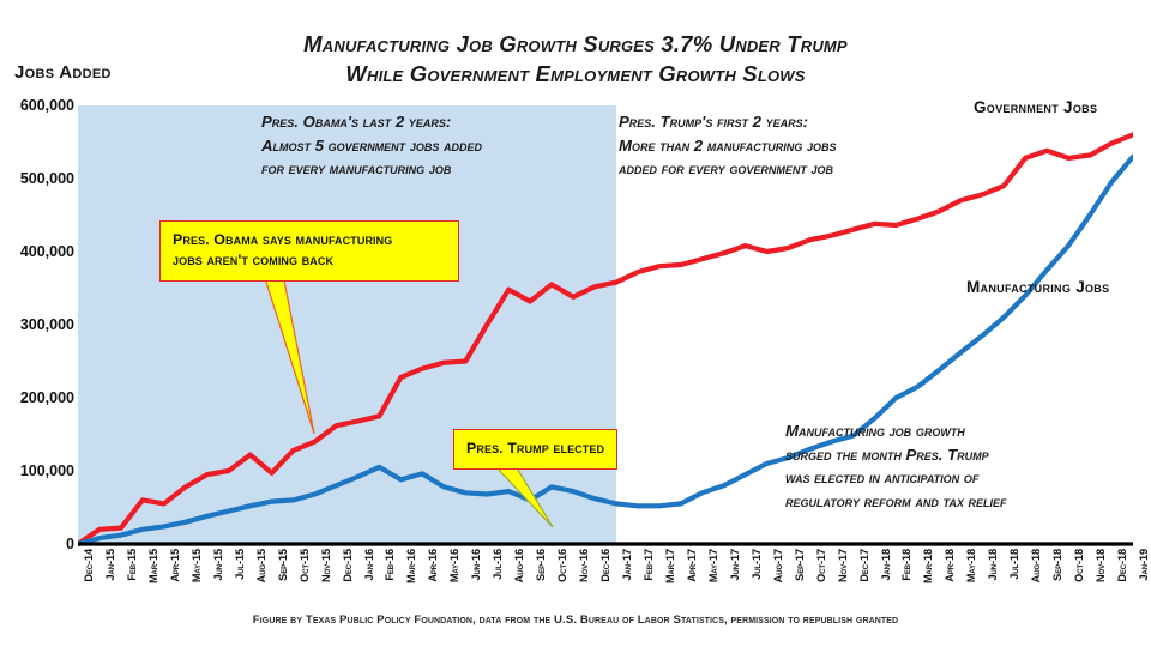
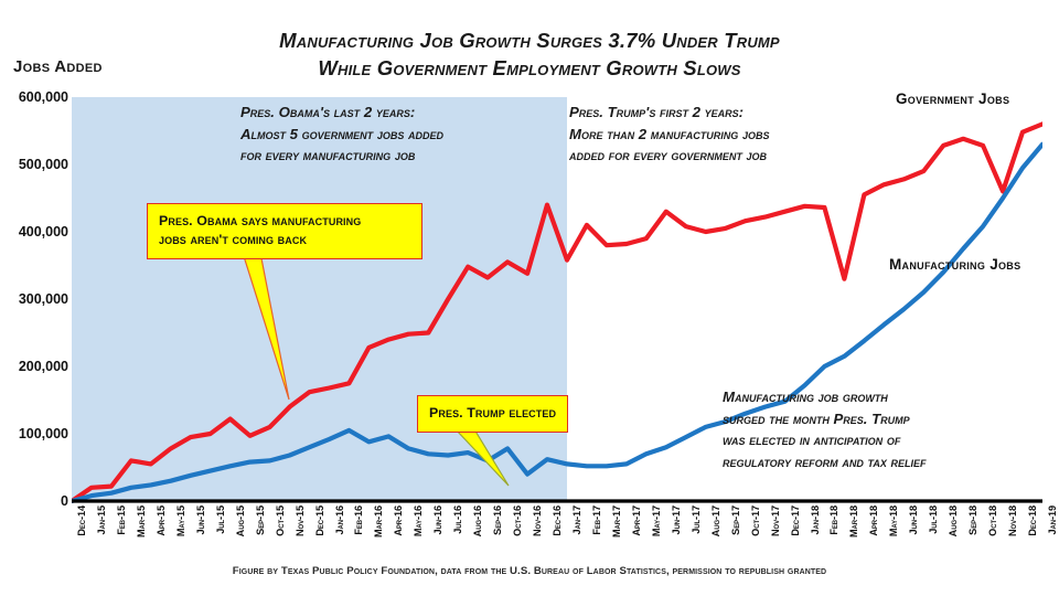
Government Jobs/Oct-15: 130000 -> 110000
Manufacturing Jobs/Nov-16: 70000 -> 40000
Government Jobs/Dec-16: 350000 -> 440000
Government Jobs/Feb-17: 370000 -> 410000
Government Jobs/Jun-17: 400000 -> 430000
Government Jobs/Mar-18: 440000 -> 330000
Government Jobs/Nov-18: 530000 -> 460000
